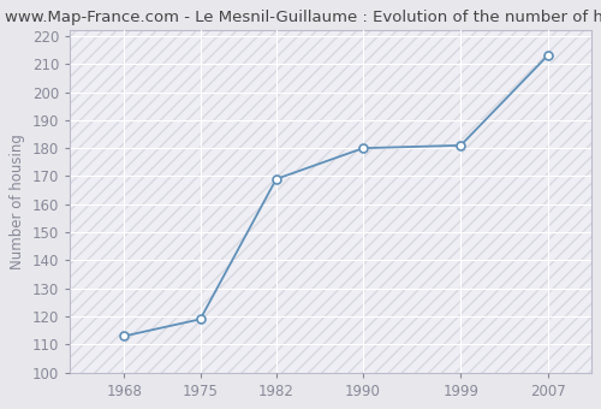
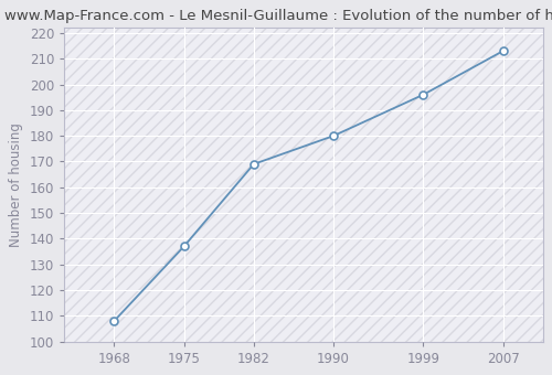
1968: 113 -> 108
1975: 119 -> 137
1999: 181 -> 196
